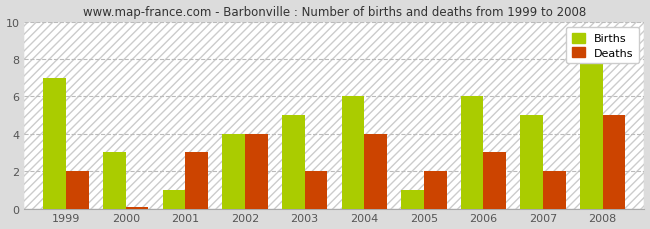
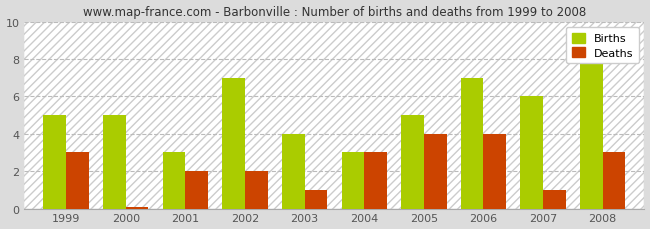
Births/1999: 7 -> 5
Deaths/1999: 2.0 -> 3.0
Births/2000: 3 -> 5
Births/2001: 1 -> 3
Deaths/2001: 3.0 -> 2.0
Births/2002: 4 -> 7
Deaths/2002: 4.0 -> 2.0
Births/2003: 5 -> 4
Deaths/2003: 2.0 -> 1.0
Births/2004: 6 -> 3
Deaths/2004: 4.0 -> 3.0
Births/2005: 1 -> 5
Deaths/2005: 2.0 -> 4.0
Births/2006: 6 -> 7
Deaths/2006: 3.0 -> 4.0
Births/2007: 5 -> 6
Deaths/2007: 2.0 -> 1.0
Deaths/2008: 5.0 -> 3.0
